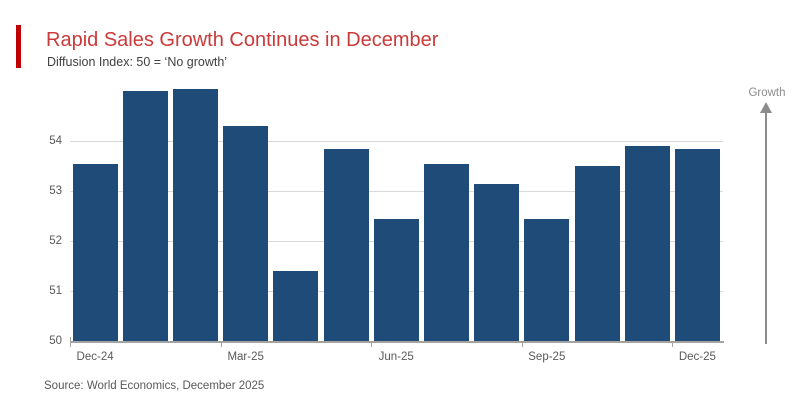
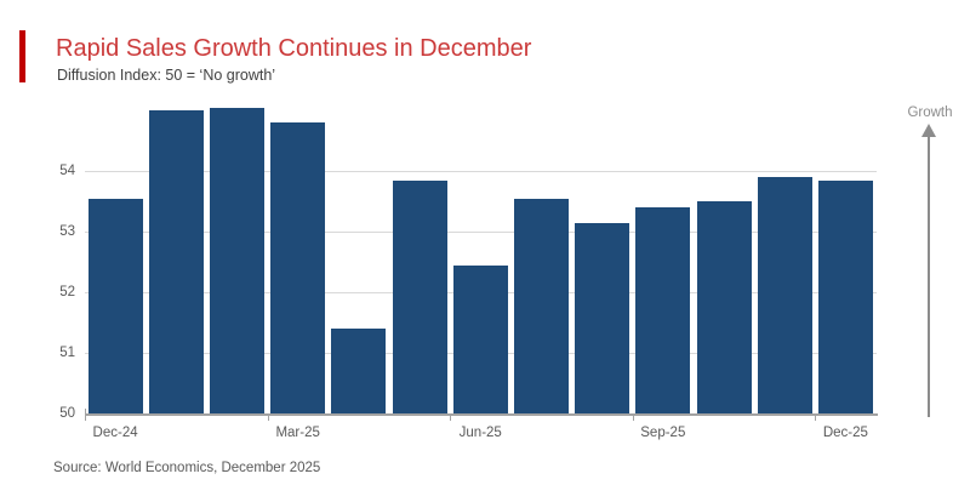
Mar-25: 54.3 -> 54.8
Sep-25: 52.5 -> 53.4
